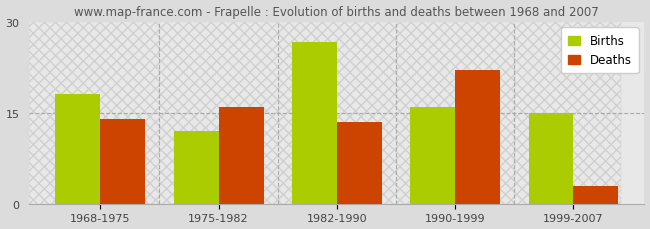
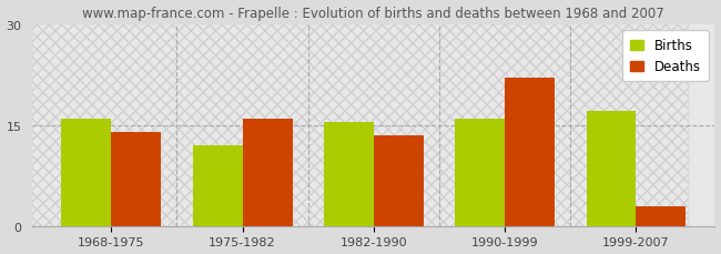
Births/1968-1975: 18.0 -> 16.0
Births/1982-1990: 26.6 -> 15.5
Births/1999-2007: 15.0 -> 17.0
